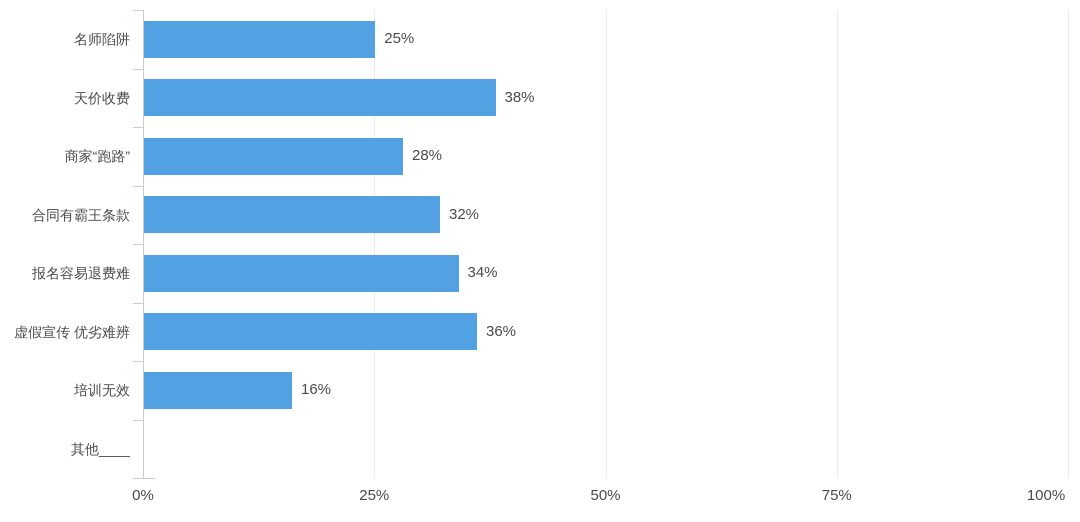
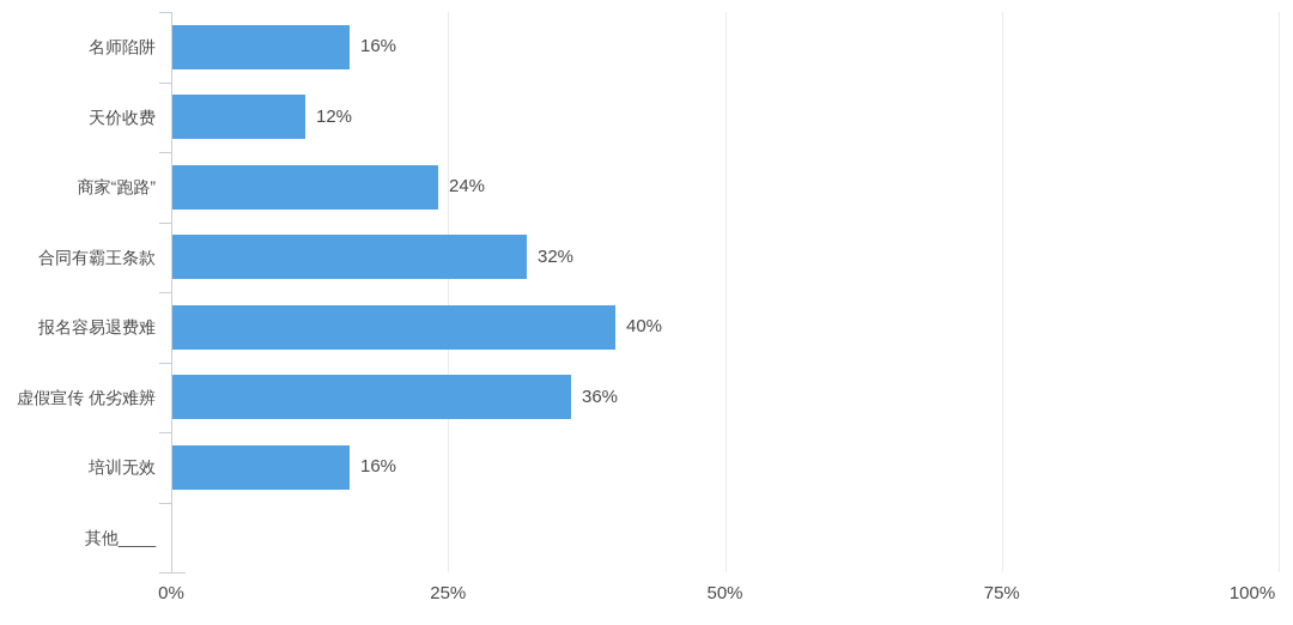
名师陷阱: 25% -> 16%
天价收费: 38% -> 12%
商家“跑路”: 28% -> 24%
报名容易退费难: 34% -> 40%
